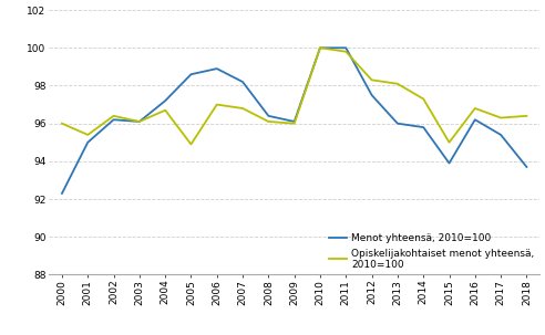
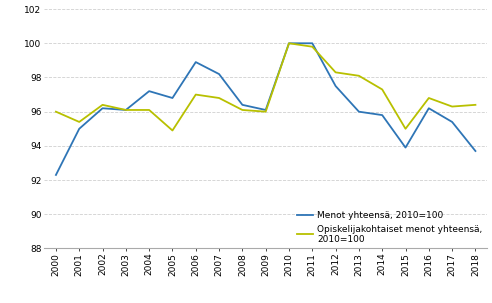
Opiskelijakohtaiset menot yhteensä, 2010=100/2004: 96.7 -> 96.1
Menot yhteensä, 2010=100/2005: 98.6 -> 96.8
